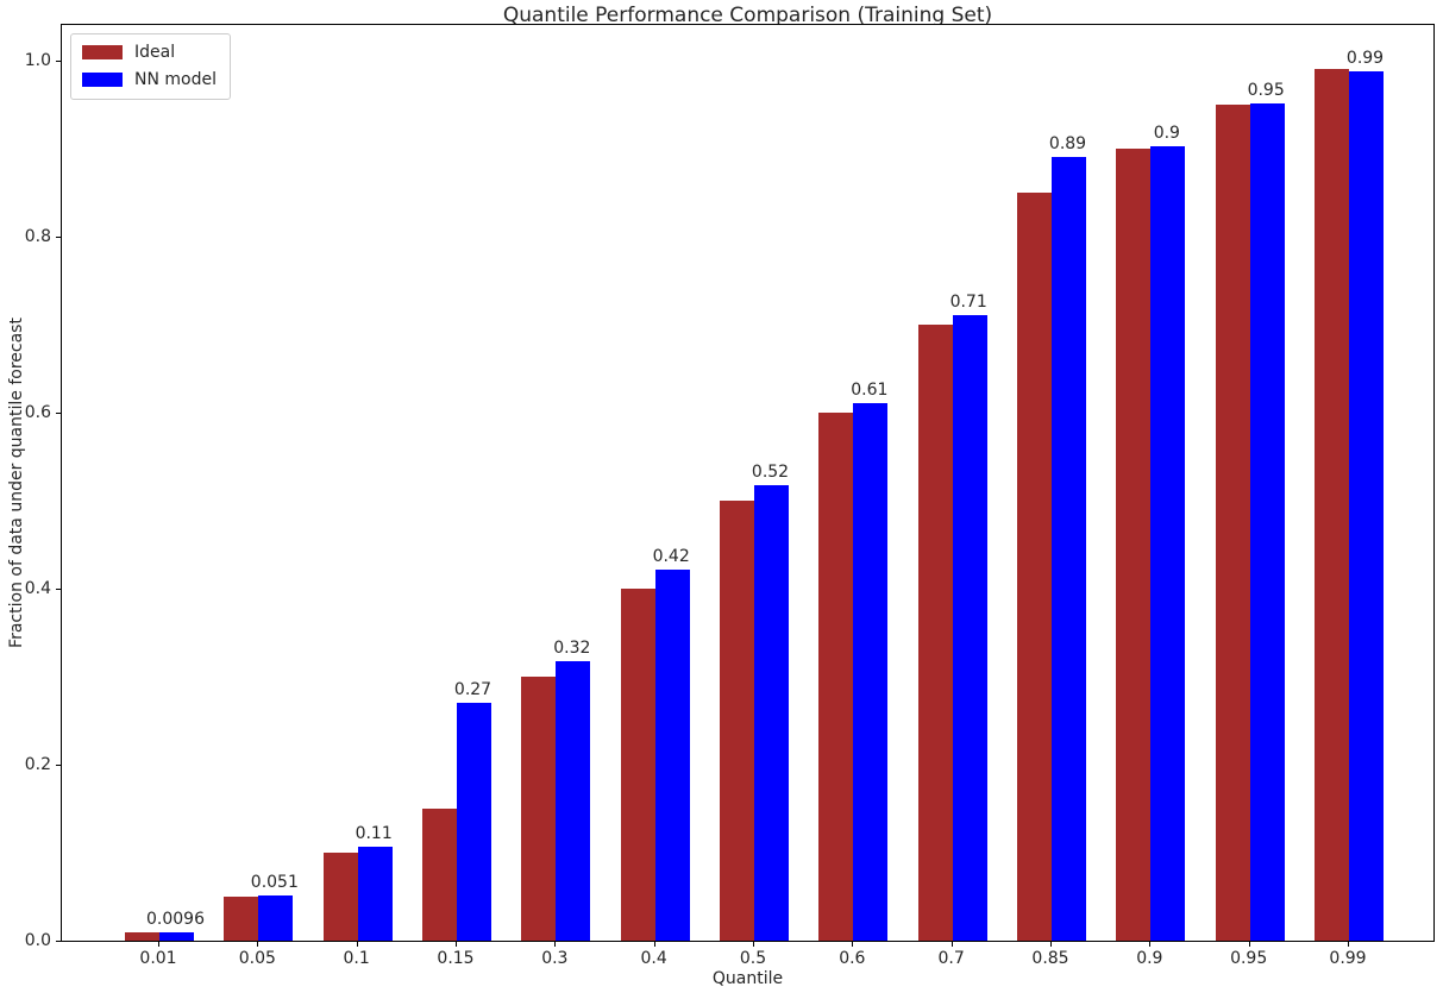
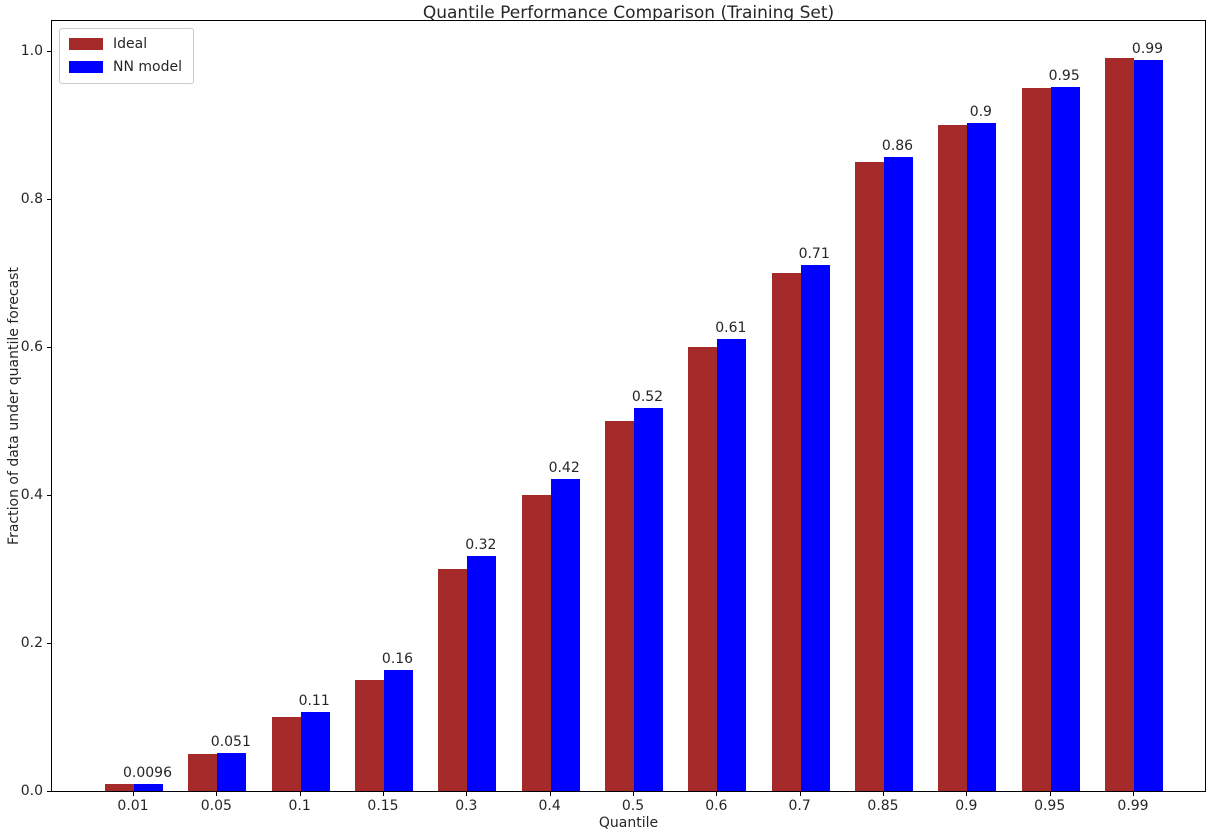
NN model/0.15: 0.27 -> 0.16
NN model/0.85: 0.89 -> 0.86
